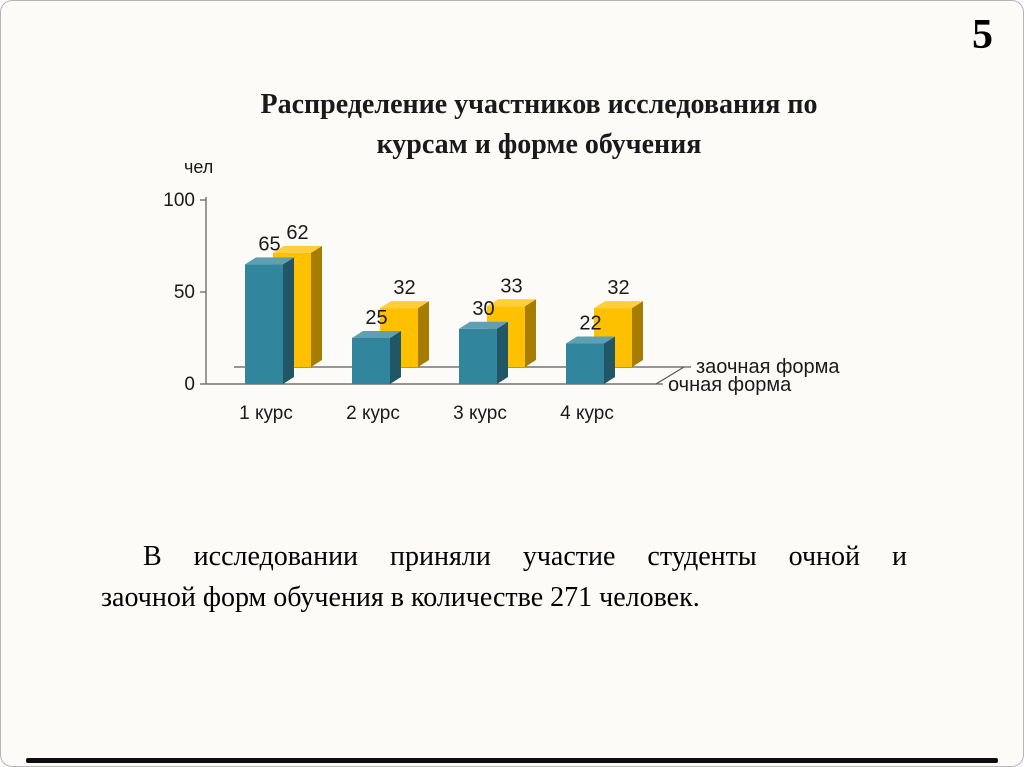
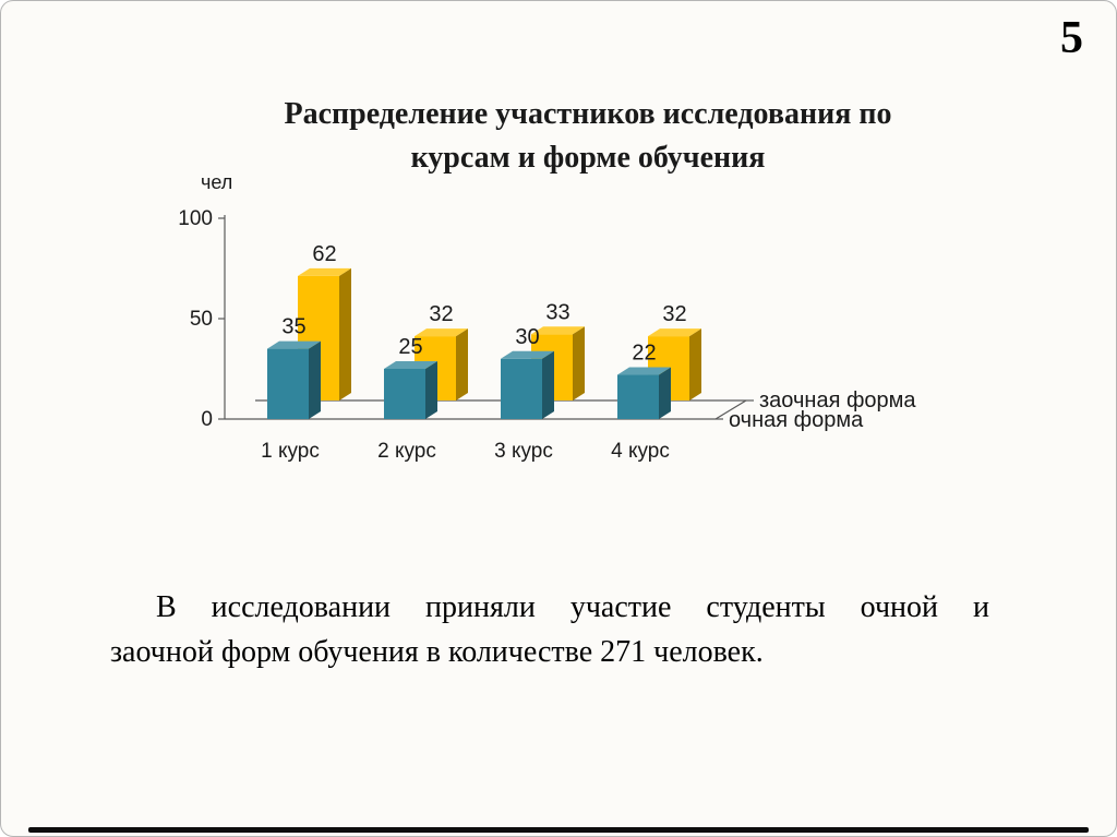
очная форма/1 курс: 65 -> 35
